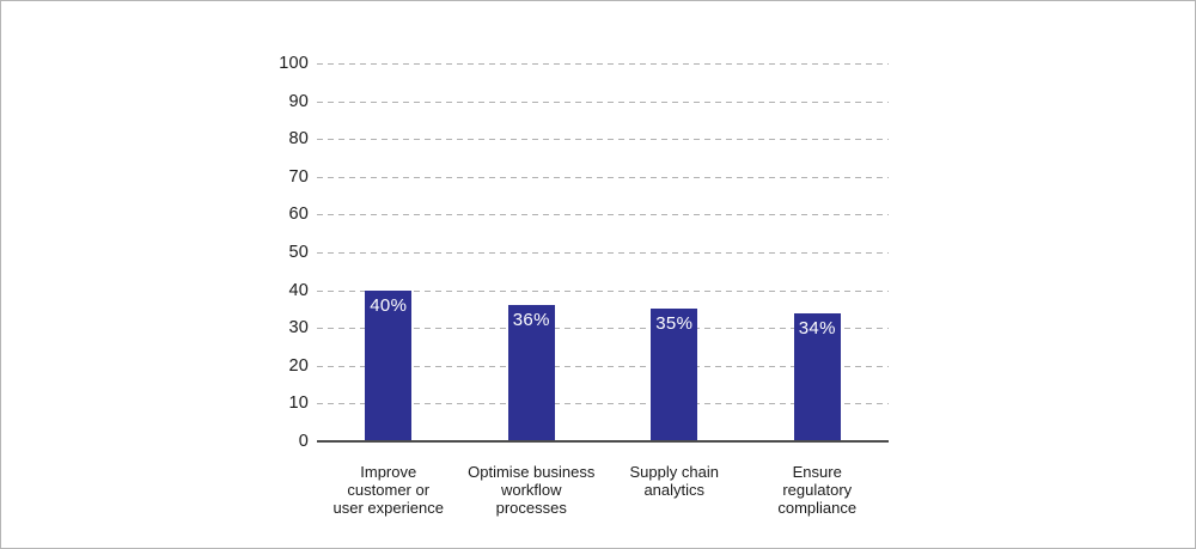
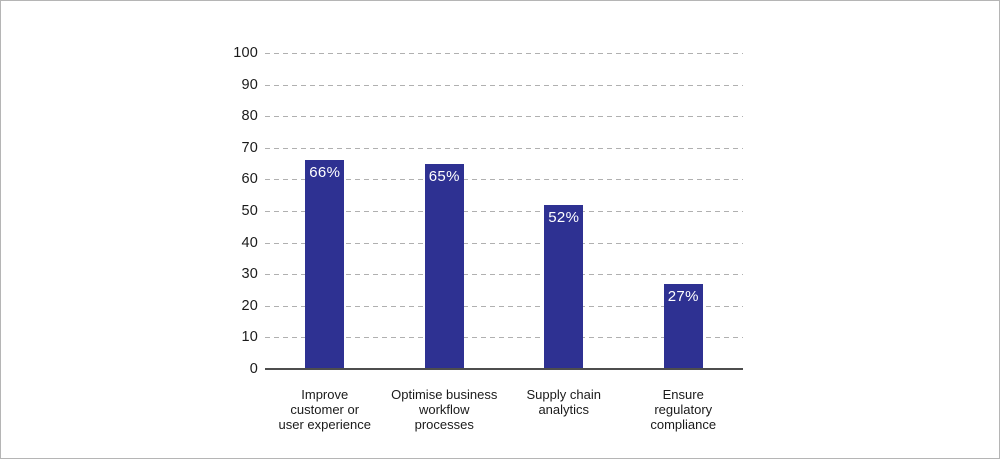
Improve customer or user experience: 40% -> 66%
Optimise business workflow processes: 36% -> 65%
Supply chain analytics: 35% -> 52%
Ensure regulatory compliance: 34% -> 27%
